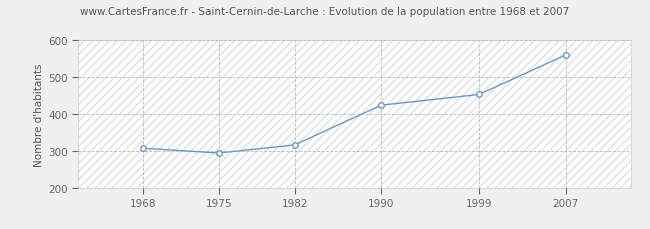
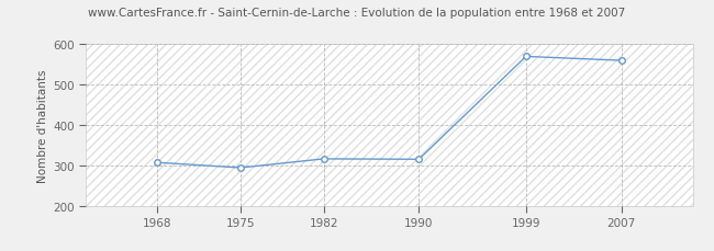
1990: 424 -> 315
1999: 453 -> 570
